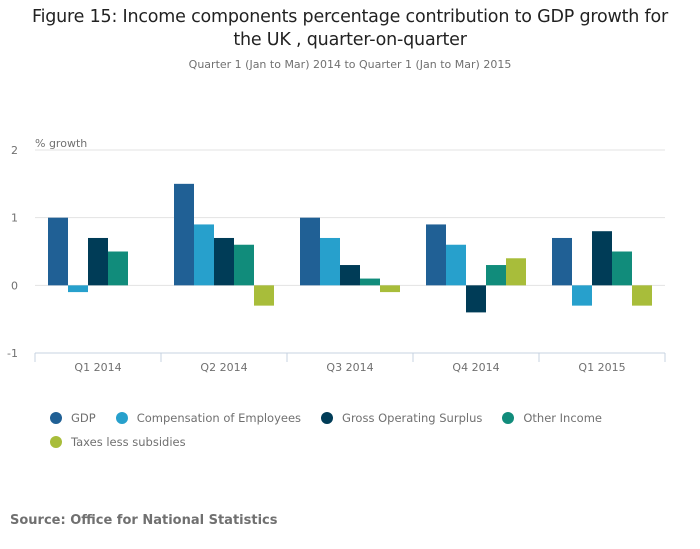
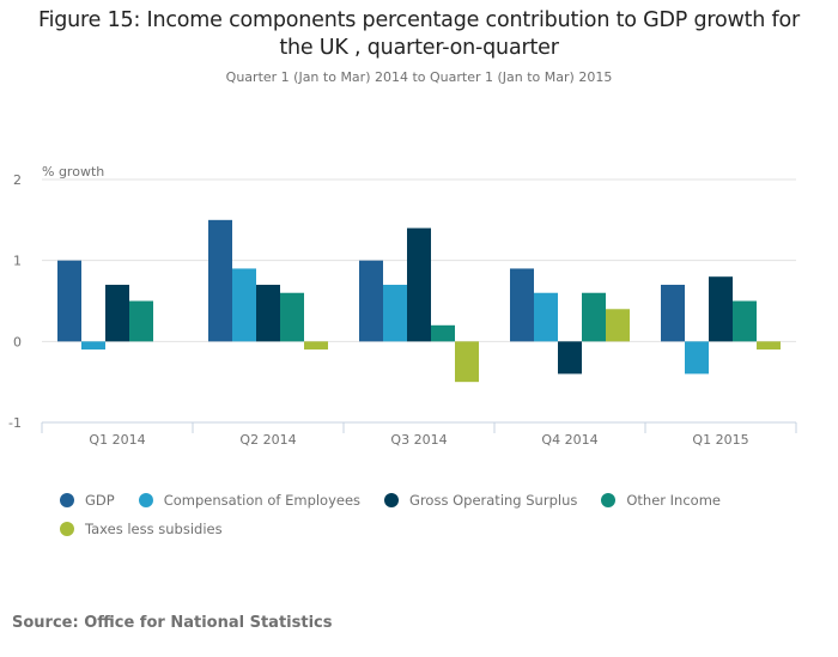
Taxes less subsidies/Q2 2014: -0.3 -> -0.1
Gross Operating Surplus/Q3 2014: 0.3 -> 1.4
Other Income/Q3 2014: 0.1 -> 0.2
Taxes less subsidies/Q3 2014: -0.1 -> -0.5
Other Income/Q4 2014: 0.3 -> 0.6
Compensation of Employees/Q1 2015: -0.3 -> -0.4
Taxes less subsidies/Q1 2015: -0.3 -> -0.1
